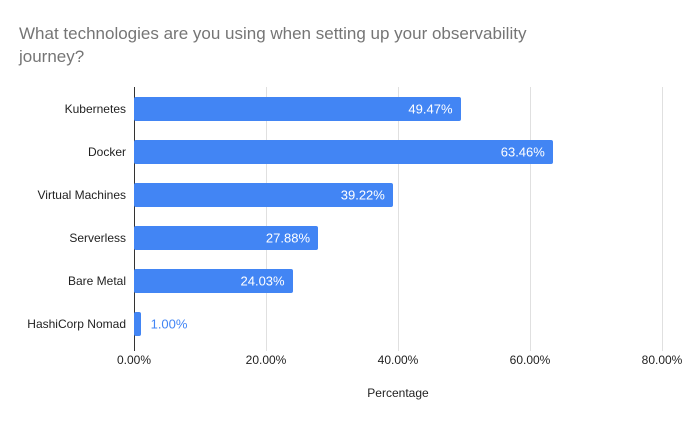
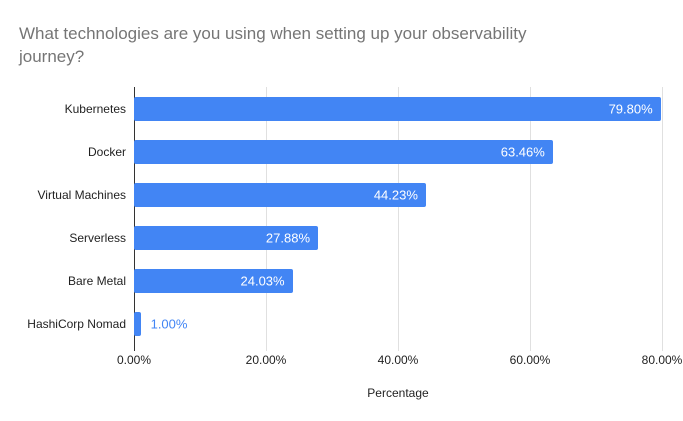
Kubernetes: 49.47% -> 79.80%
Virtual Machines: 39.22% -> 44.23%
